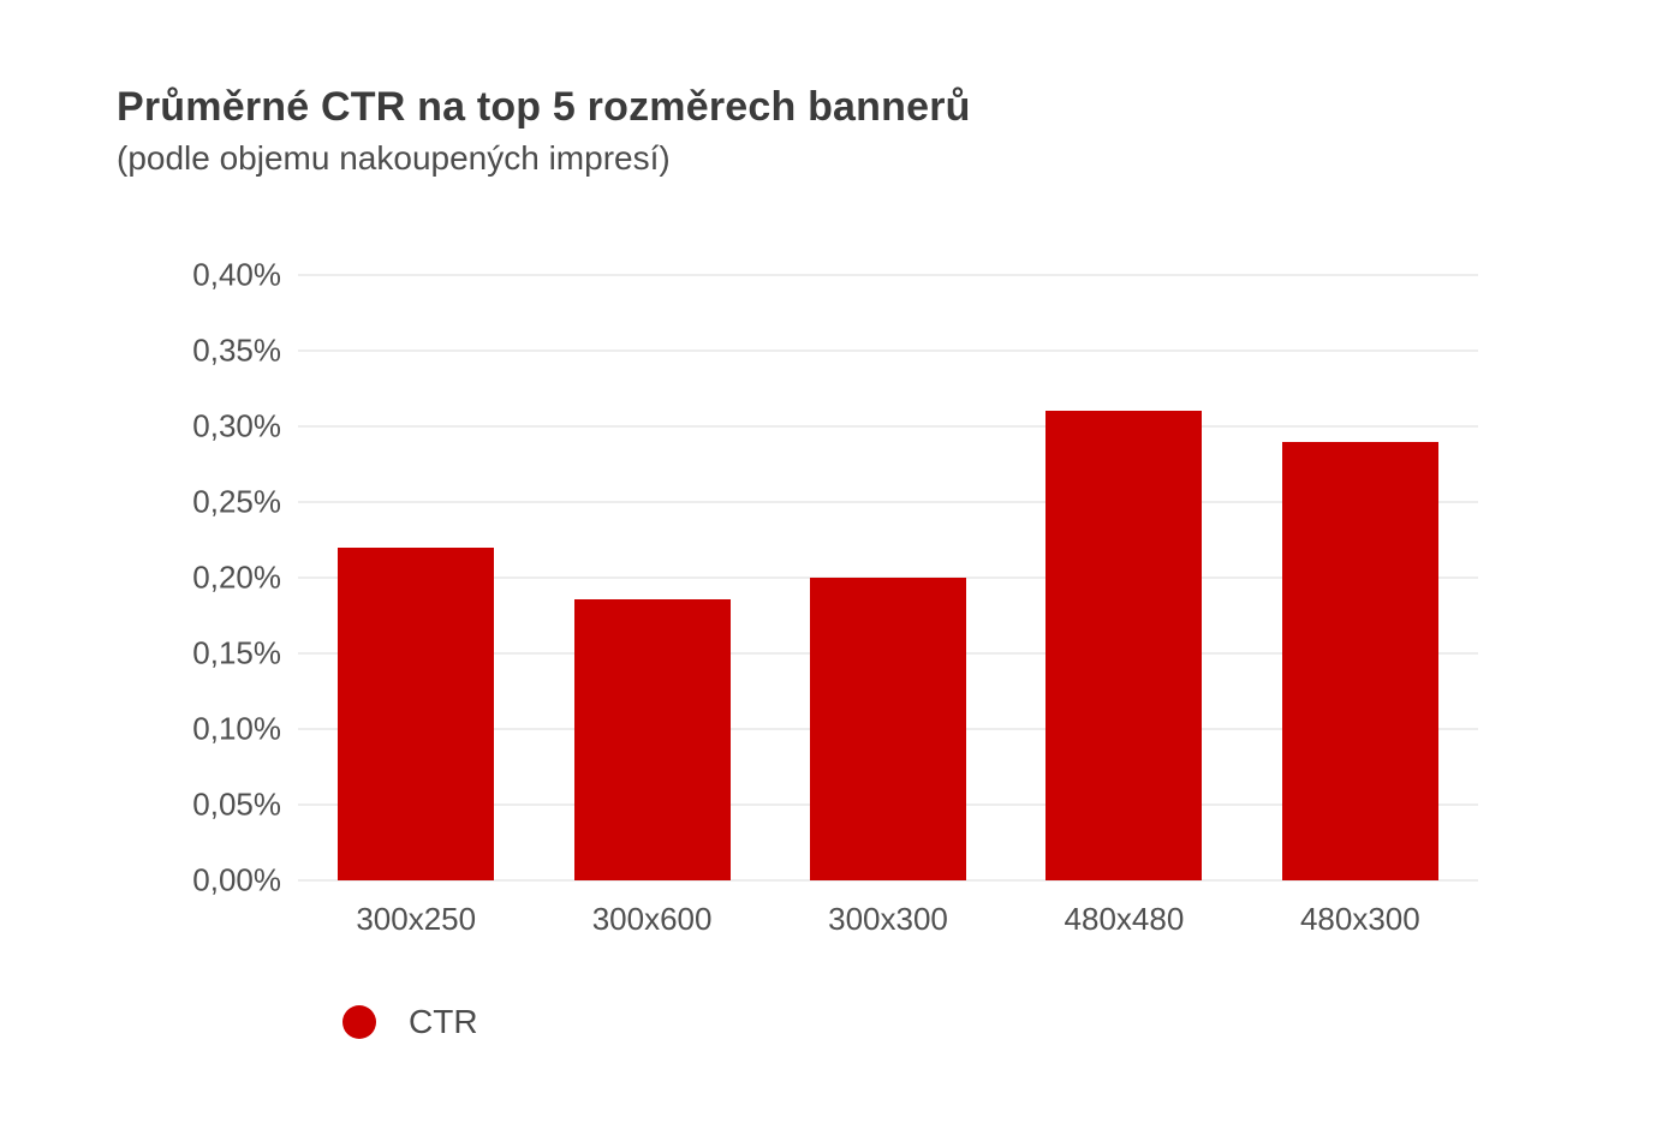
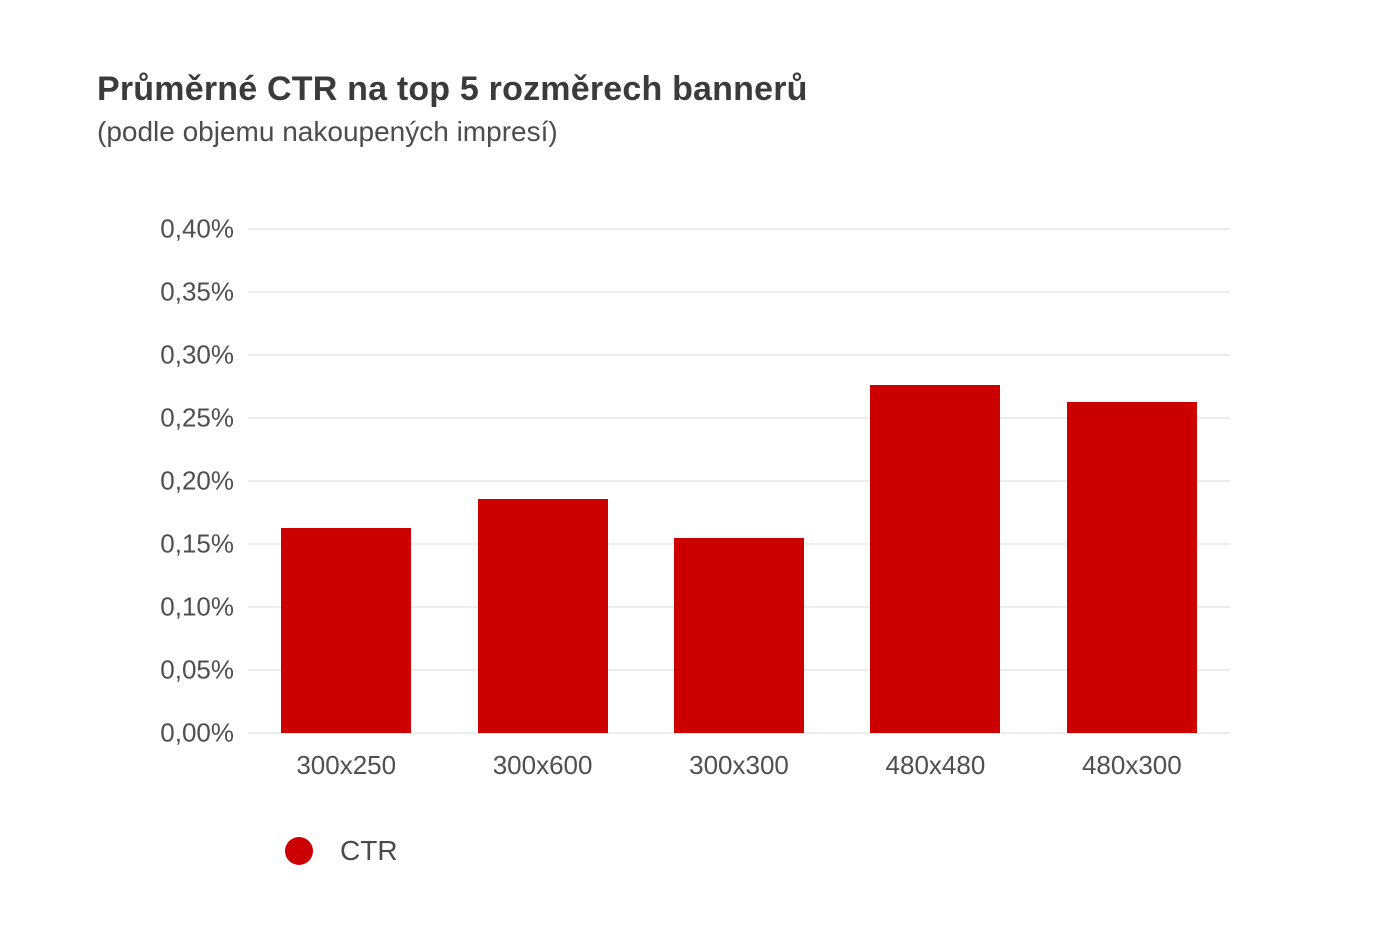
300x250: 0,22% -> 0,16%
300x300: 0,20% -> 0,15%
480x480: 0,31% -> 0,28%
480x300: 0,29% -> 0,26%
